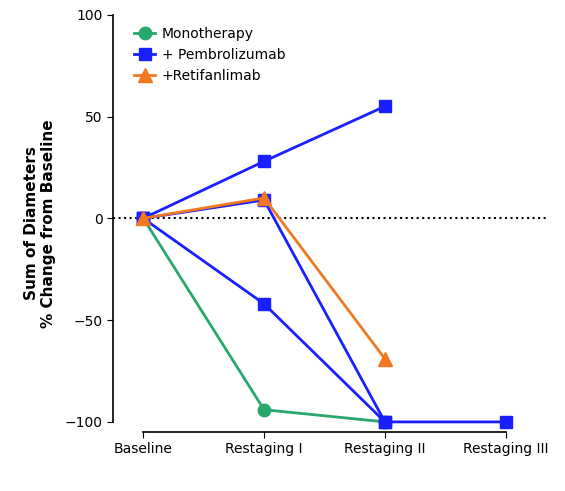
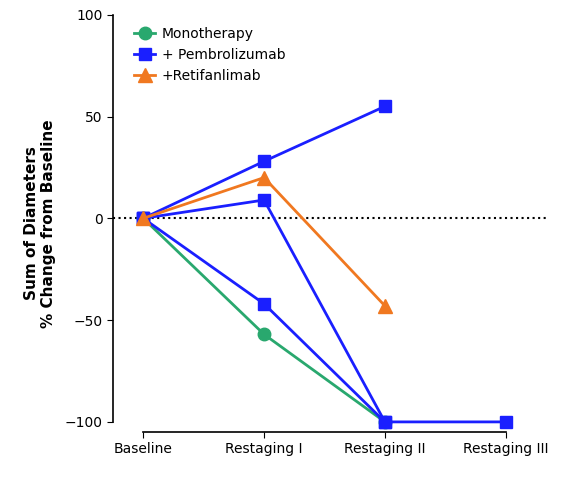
Monotherapy/Restaging I: -94 -> -57
+Retifanlimab/Restaging I: 10 -> 20
+Retifanlimab/Restaging II: -69 -> -43
